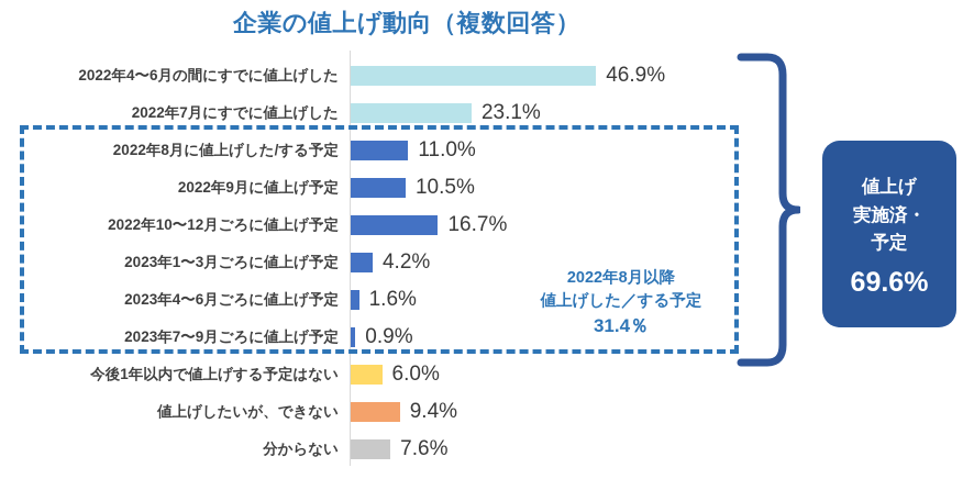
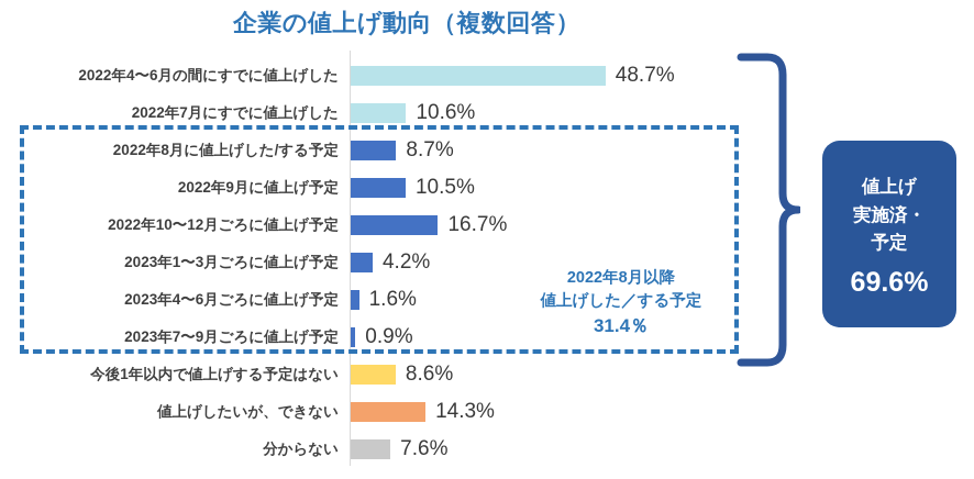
2022年4〜6月の間にすでに値上げした: 46.9% -> 48.7%
2022年7月にすでに値上げした: 23.1% -> 10.6%
2022年8月に値上げした/する予定: 11.0% -> 8.7%
今後1年以内で値上げする予定はない: 6.0% -> 8.6%
値上げしたいが、できない: 9.4% -> 14.3%
